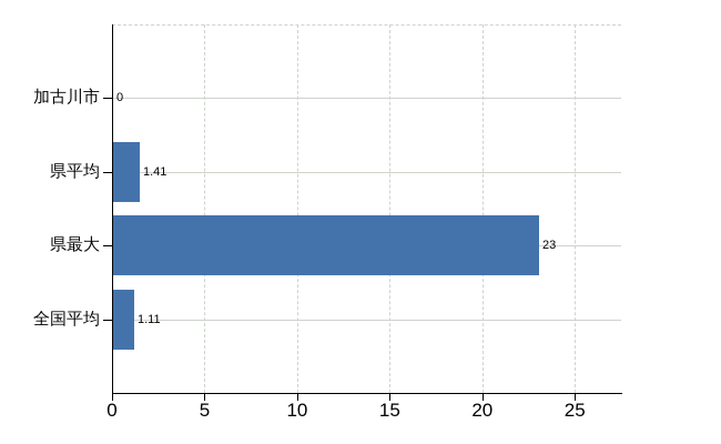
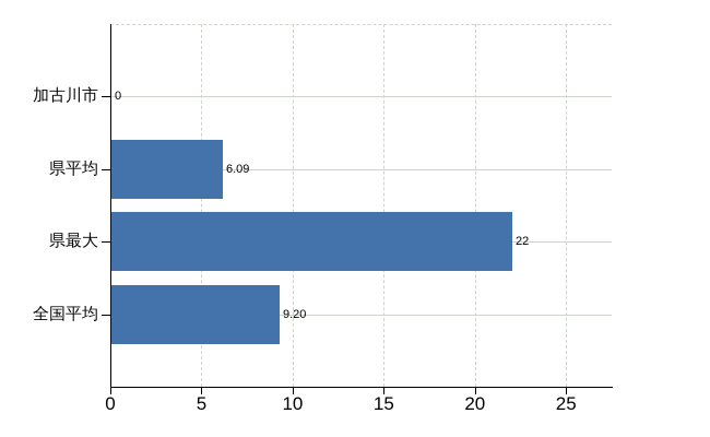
県平均: 1.41 -> 6.09
県最大: 23 -> 22
全国平均: 1.11 -> 9.20
